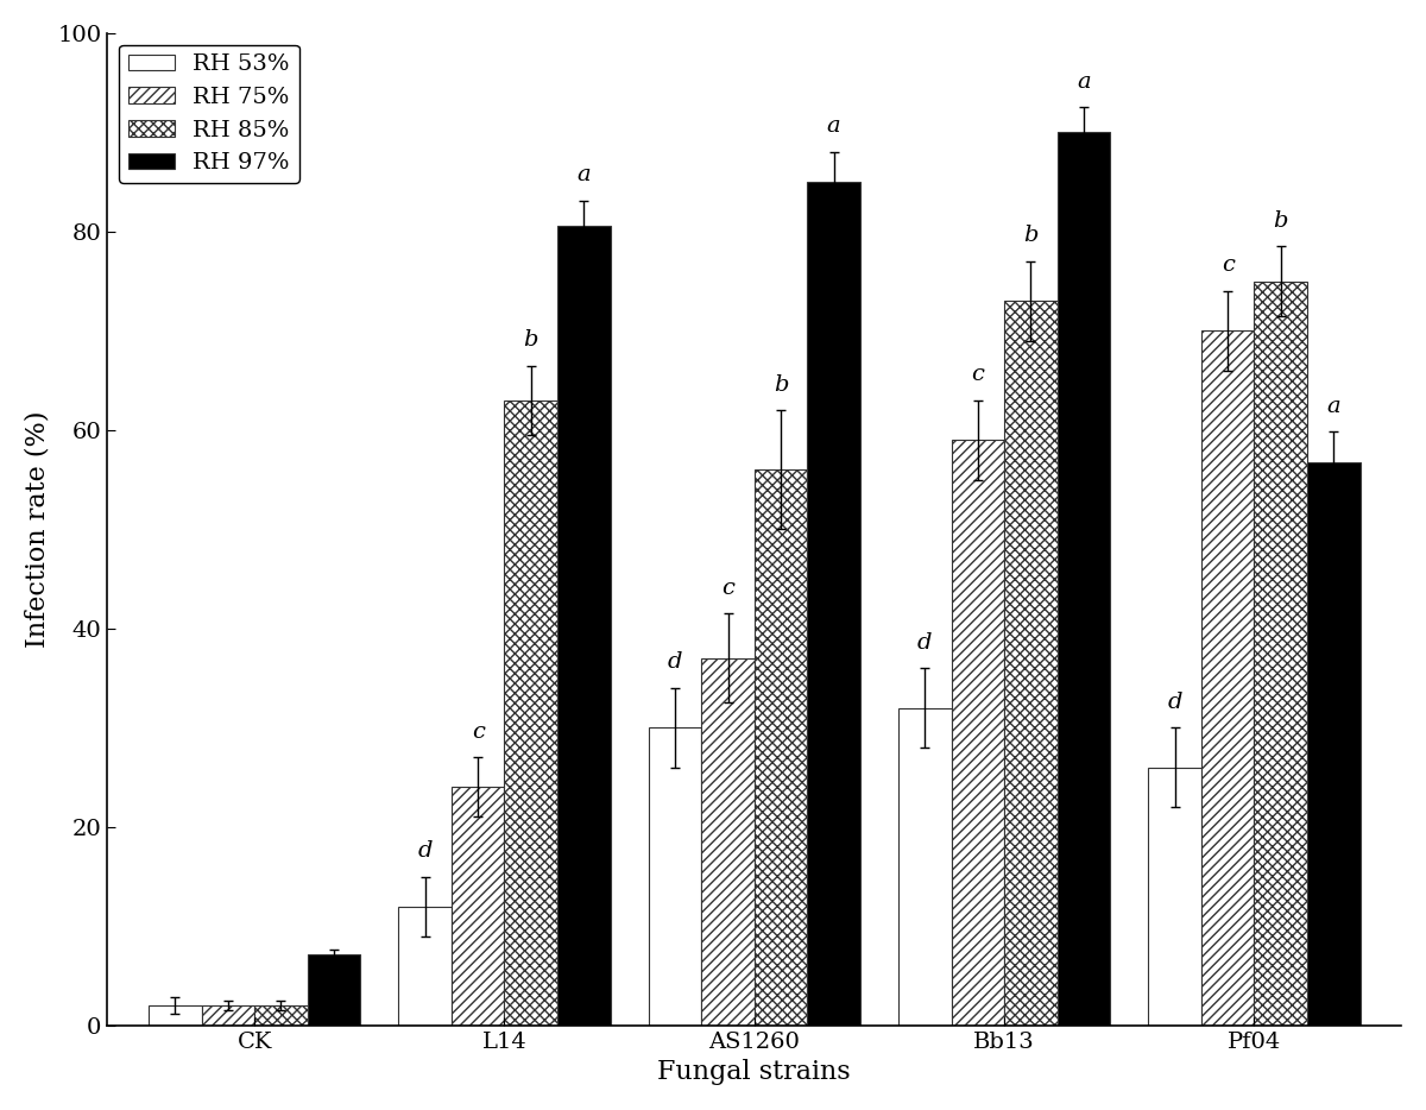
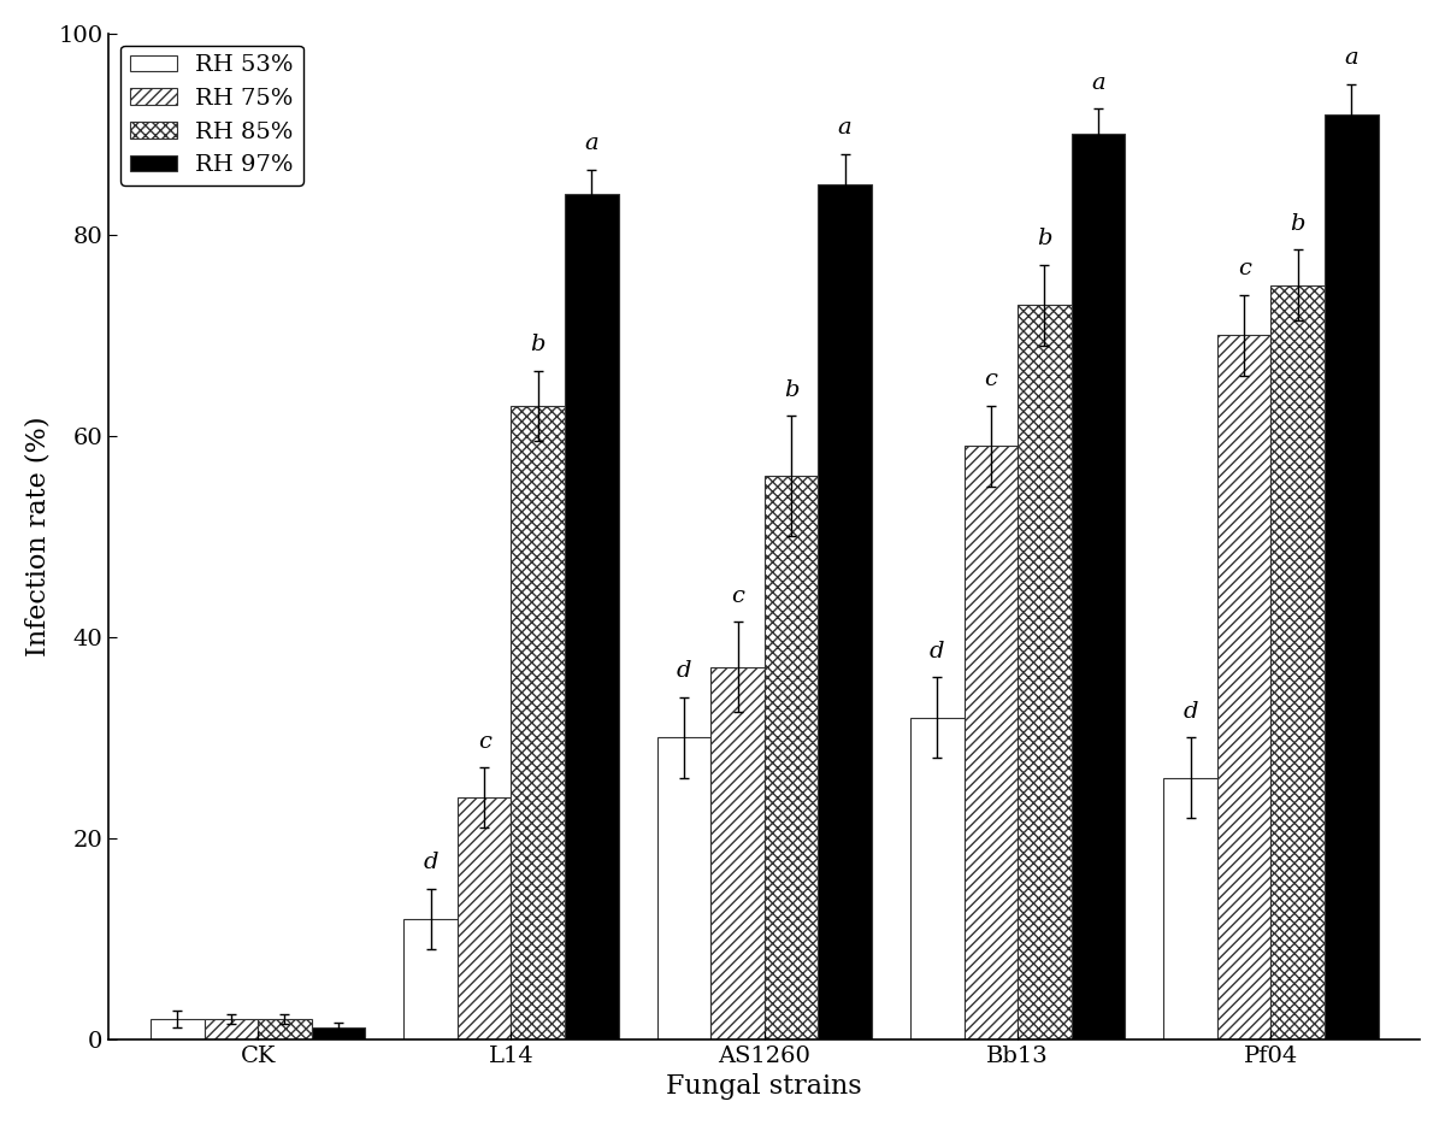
RH 97%/CK: 7.2 -> 1.2
RH 97%/L14: 80.6 -> 84.0
RH 97%/Pf04: 56.8 -> 92.0
